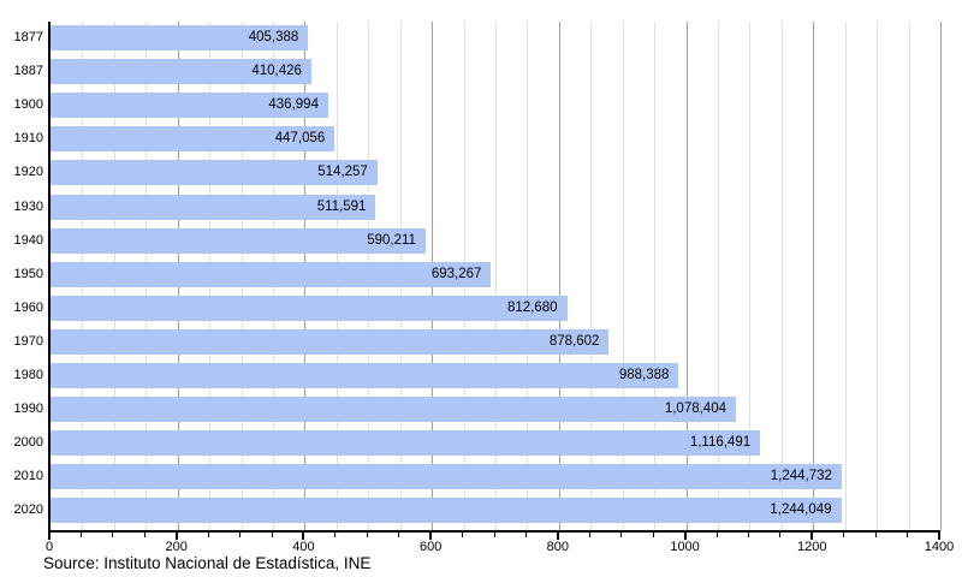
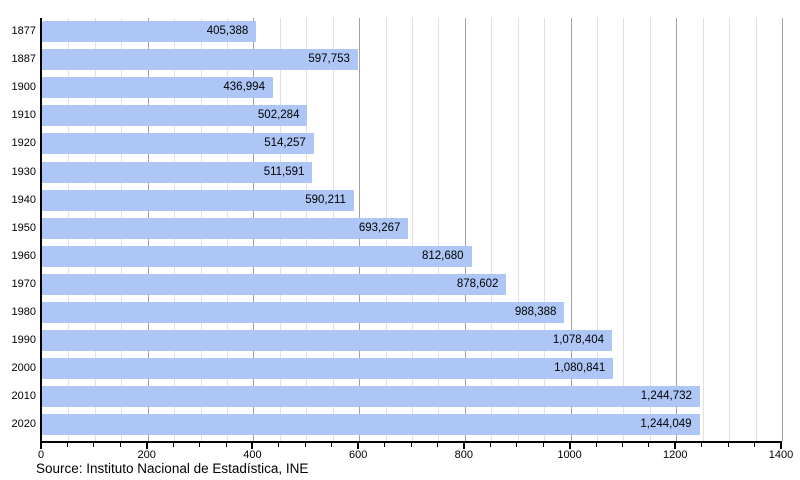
1887: 410,426 -> 597,753
1910: 447,056 -> 502,284
2000: 1,116,491 -> 1,080,841
